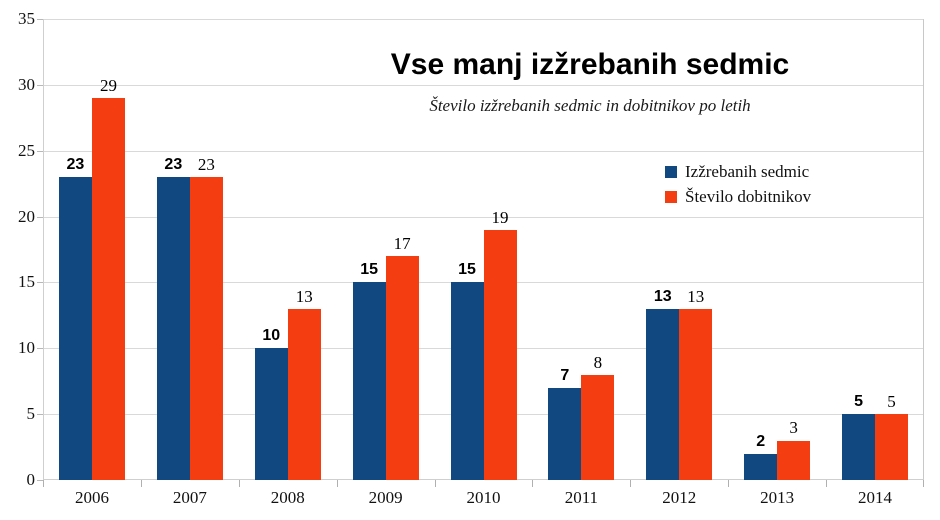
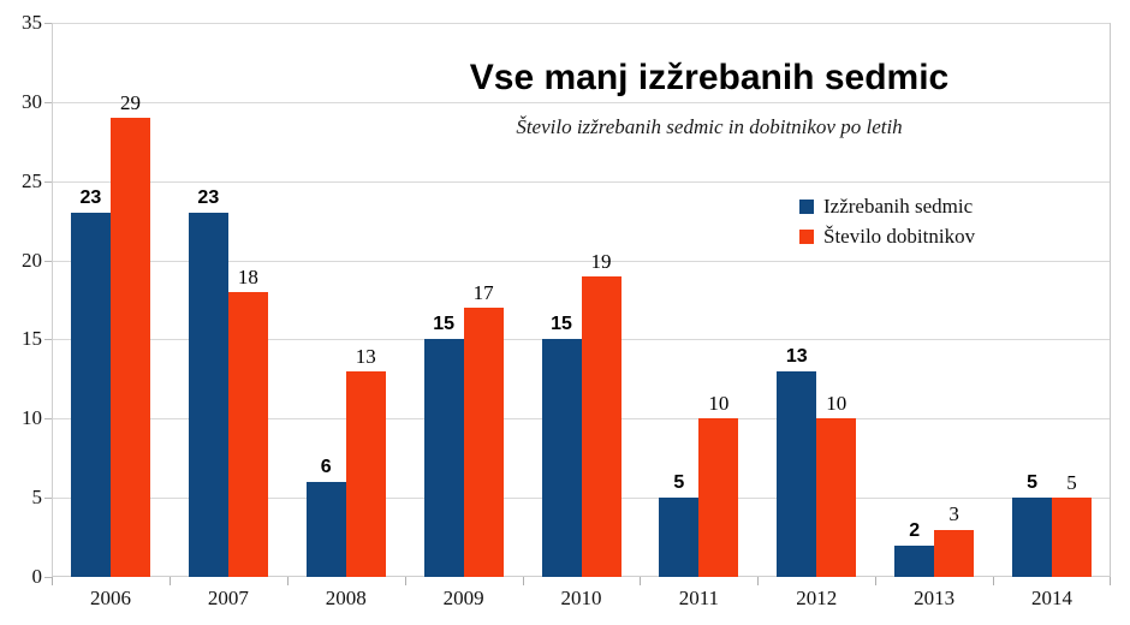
Število dobitnikov/2007: 23 -> 18
Izžrebanih sedmic/2008: 10 -> 6
Izžrebanih sedmic/2011: 7 -> 5
Število dobitnikov/2011: 8 -> 10
Število dobitnikov/2012: 13 -> 10
